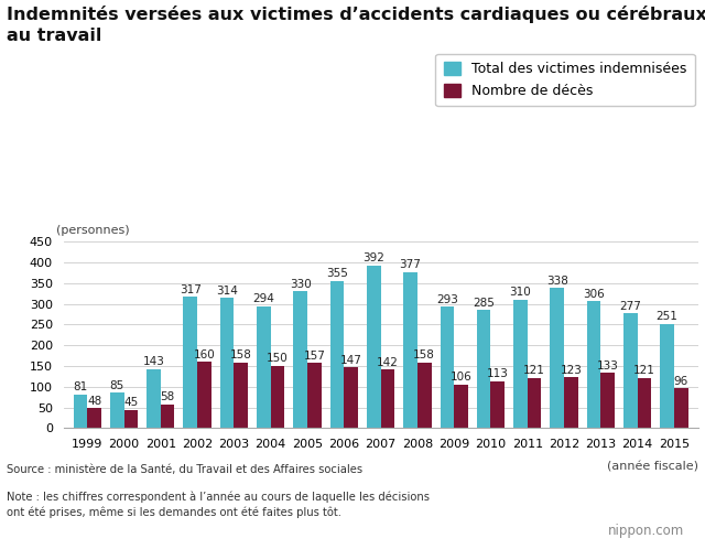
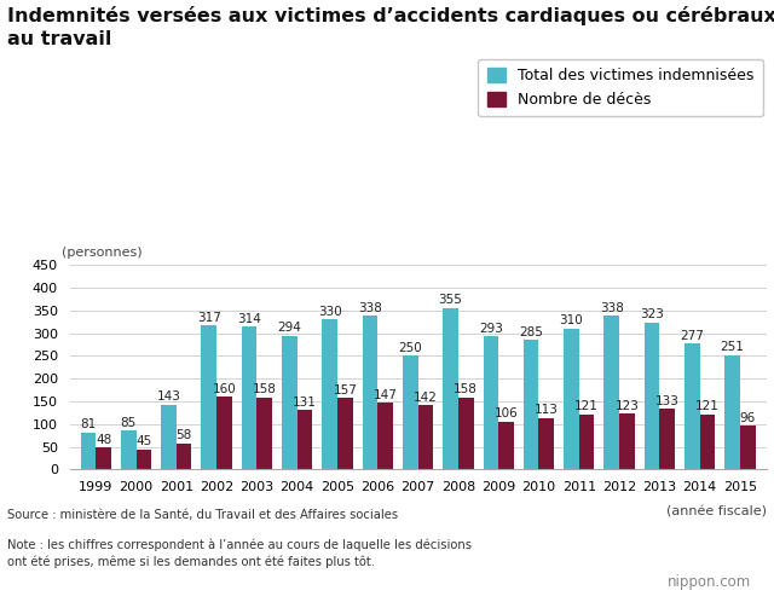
Nombre de décès/2004: 150 -> 131
Total des victimes indemnisées/2006: 355 -> 338
Total des victimes indemnisées/2007: 392 -> 250
Total des victimes indemnisées/2008: 377 -> 355
Total des victimes indemnisées/2013: 306 -> 323
